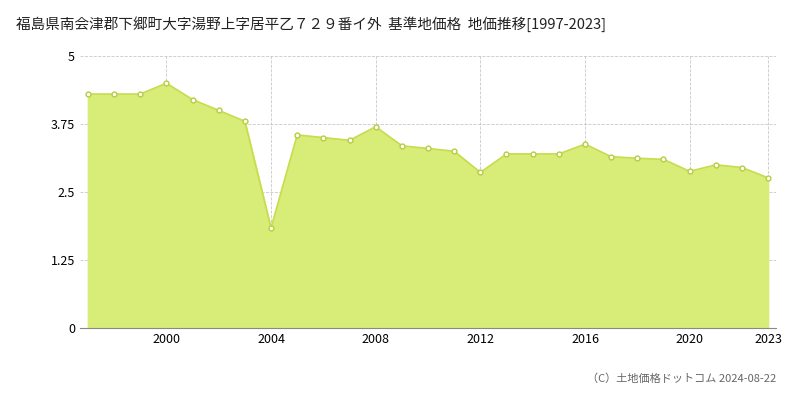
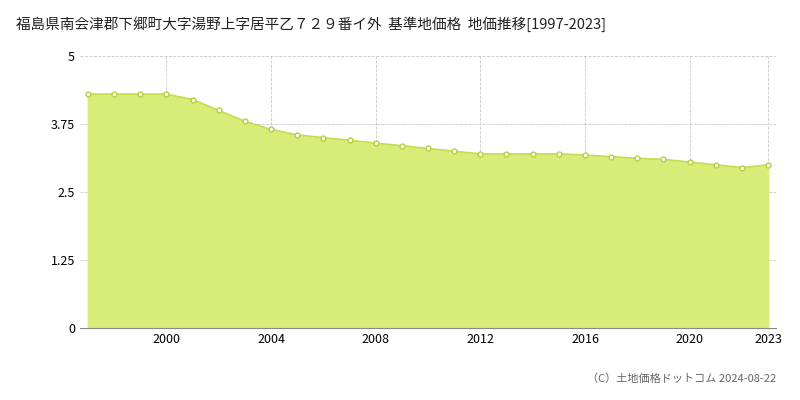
2000: 4.50 -> 4.30
2004: 1.84 -> 3.65
2008: 3.70 -> 3.40
2012: 2.86 -> 3.20
2016: 3.38 -> 3.18
2020: 2.88 -> 3.05
2023: 2.76 -> 3.00
